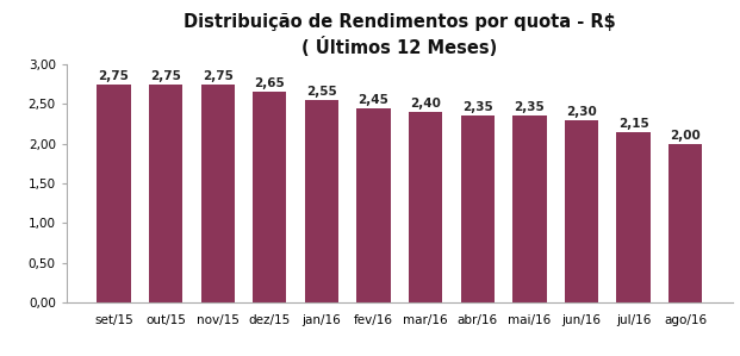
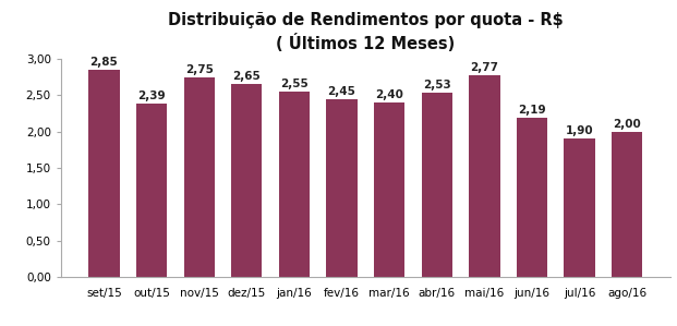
set/15: 2,75 -> 2,85
out/15: 2,75 -> 2,39
abr/16: 2,35 -> 2,53
mai/16: 2,35 -> 2,77
jun/16: 2,30 -> 2,19
jul/16: 2,15 -> 1,90
